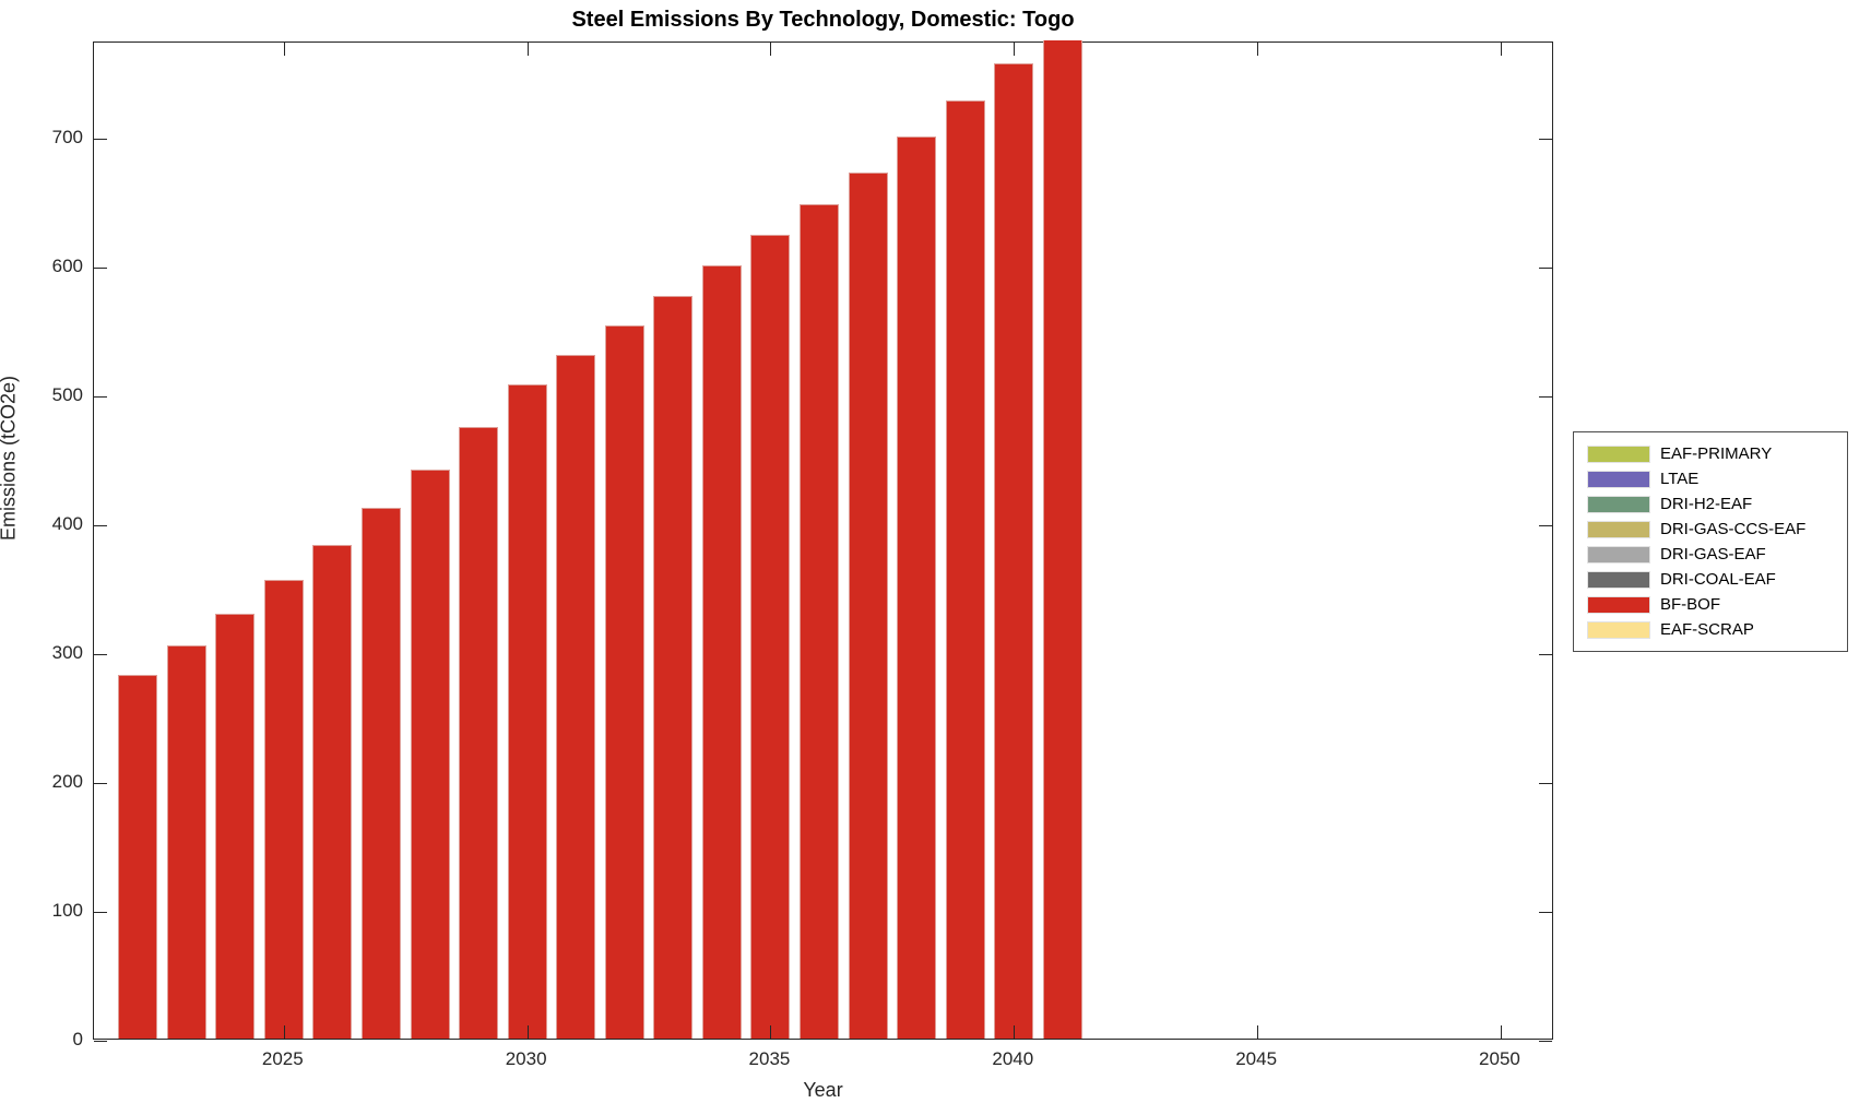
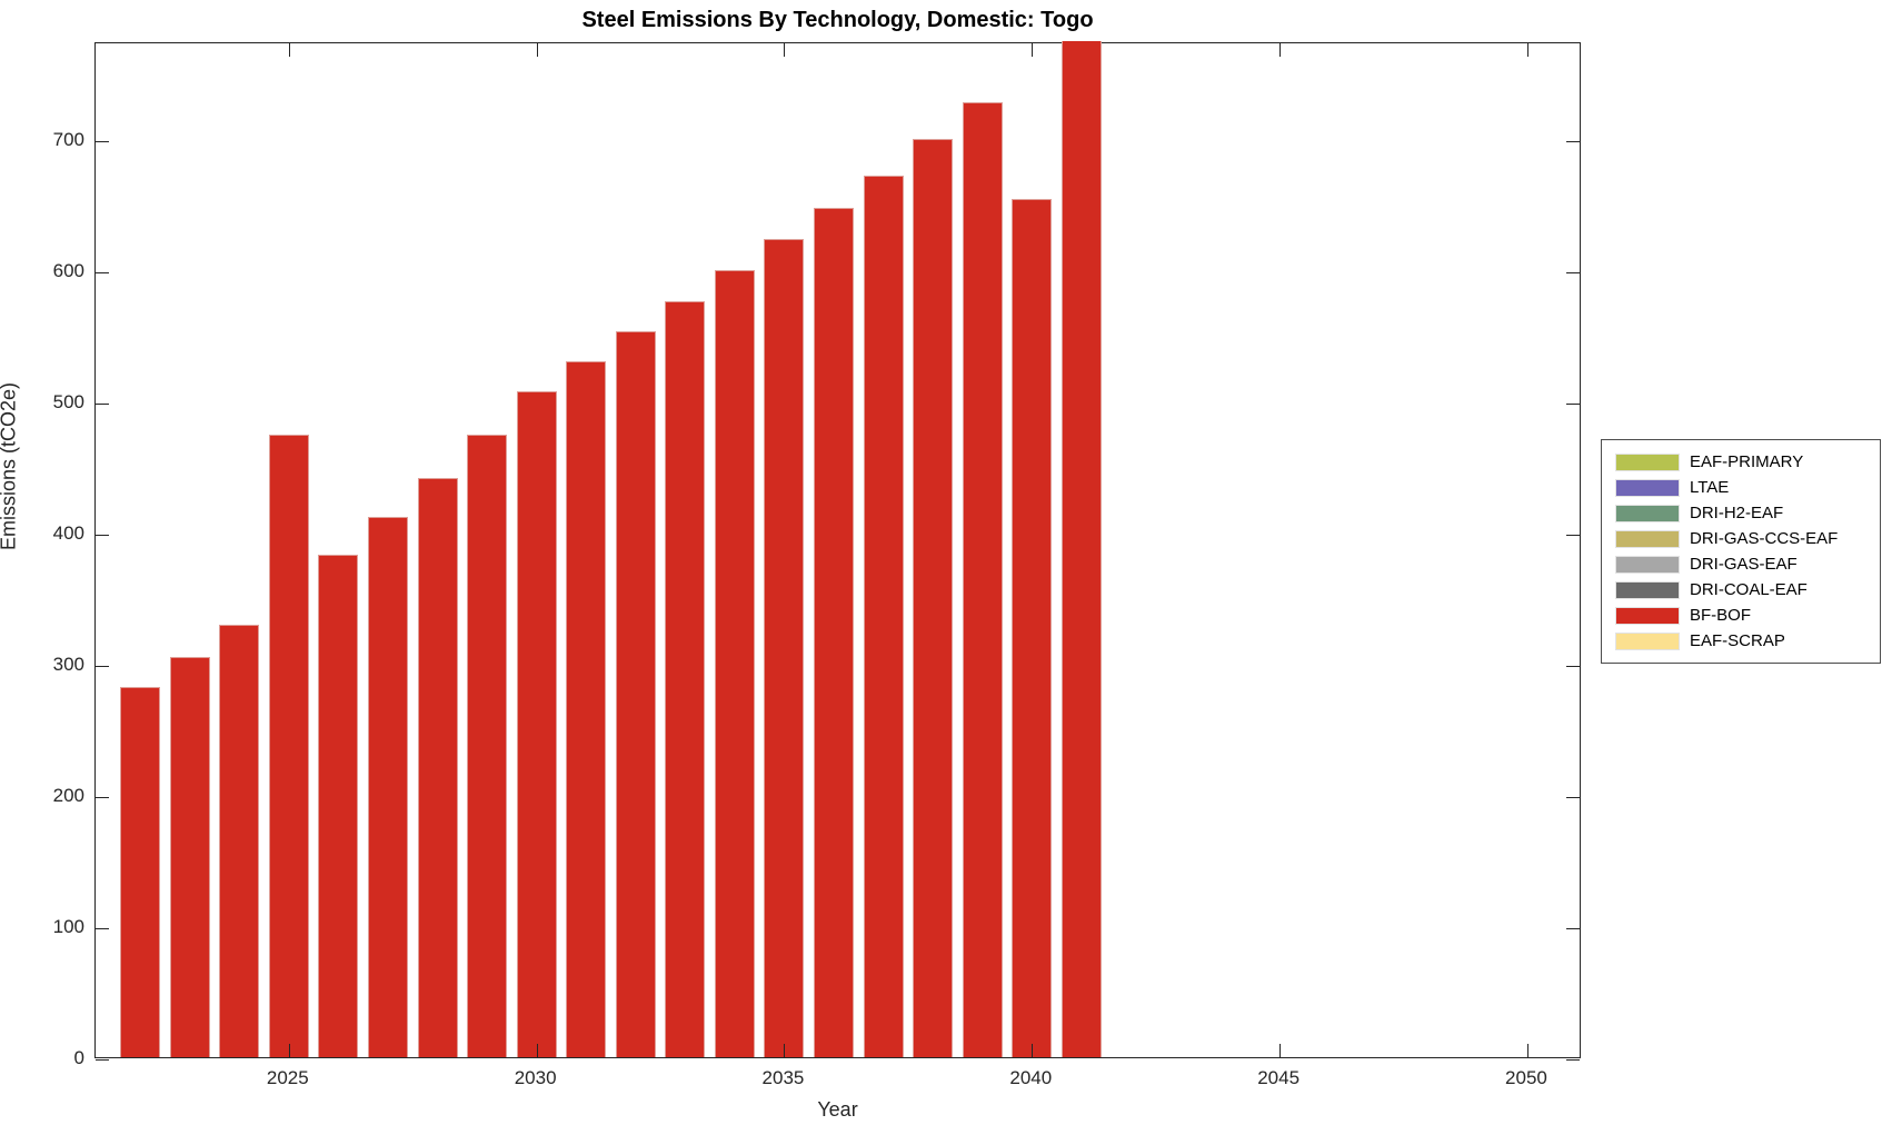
2025: 356 -> 475
2040: 757 -> 655
